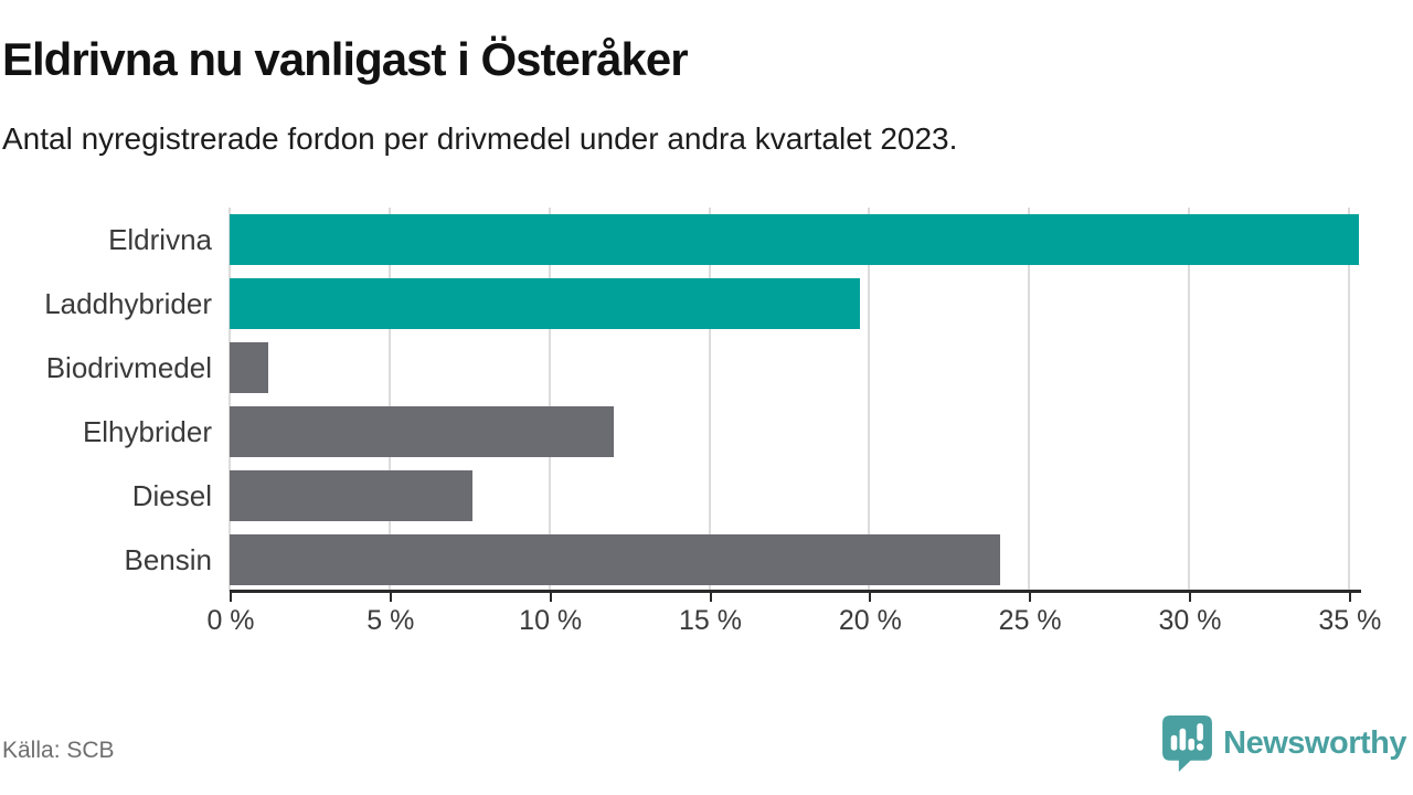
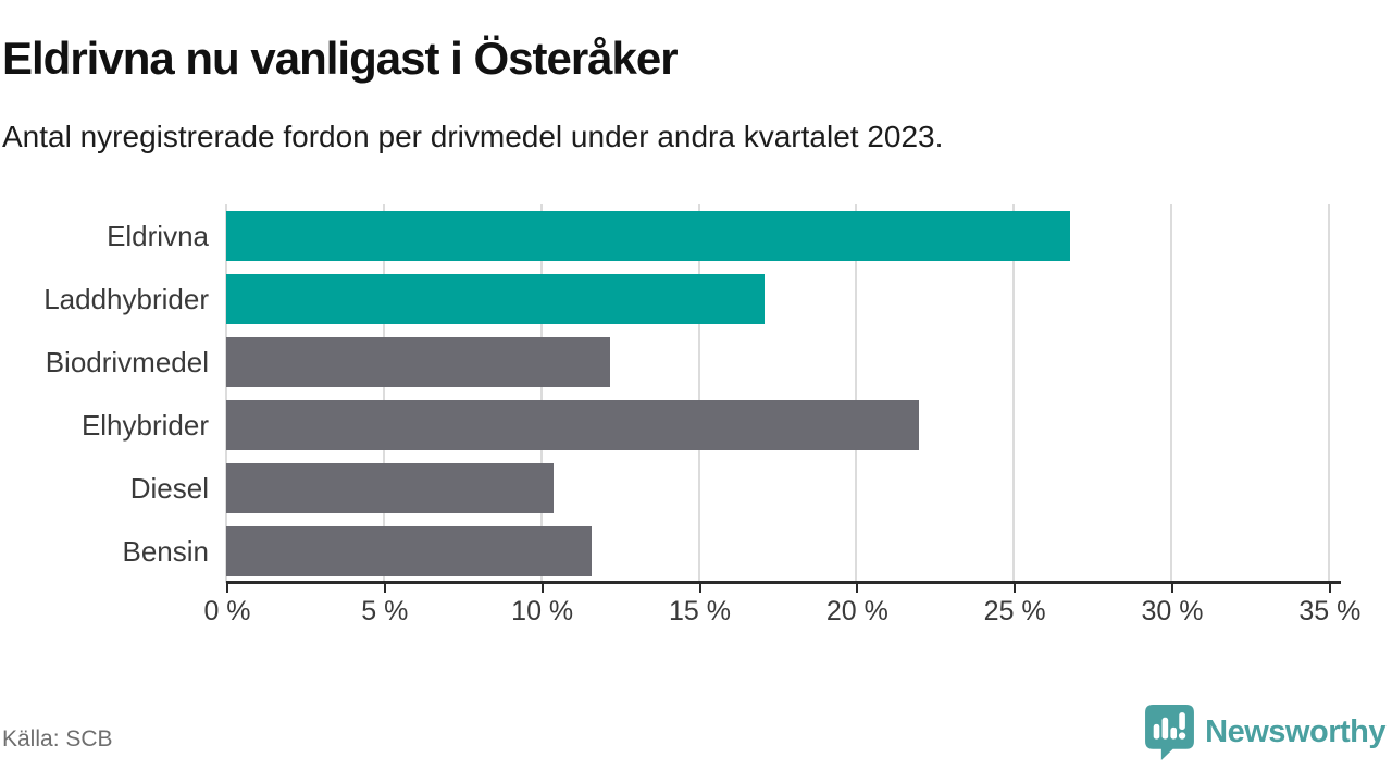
Eldrivna: 35.3% -> 26.8%
Laddhybrider: 19.7% -> 17.1%
Biodrivmedel: 1.2% -> 12.2%
Elhybrider: 12.0% -> 22.0%
Diesel: 7.6% -> 10.4%
Bensin: 24.1% -> 11.6%
